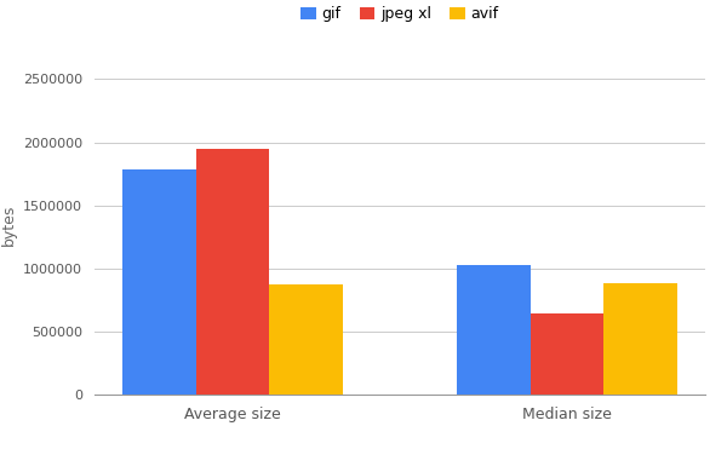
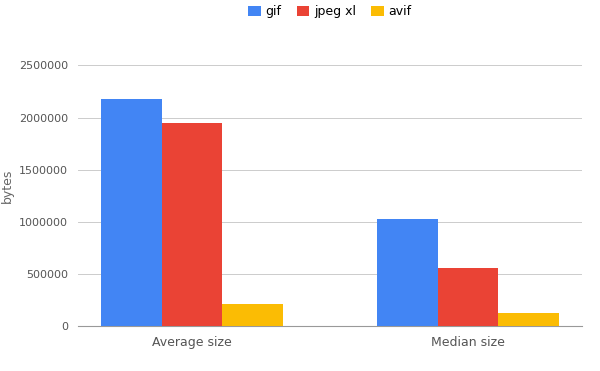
gif/Average size: 1790000 -> 2180000
avif/Average size: 880000 -> 220000
jpeg xl/Median size: 650000 -> 560000
avif/Median size: 890000 -> 130000
